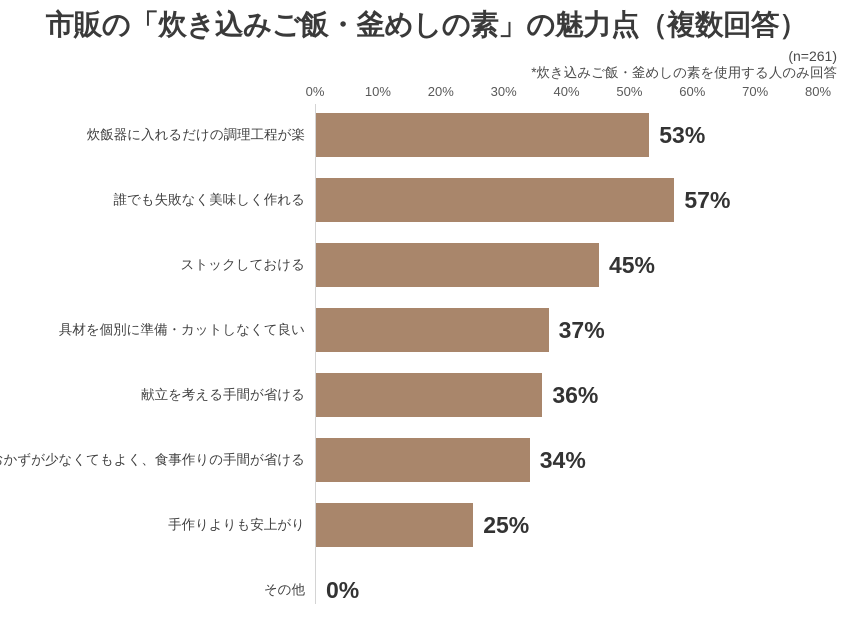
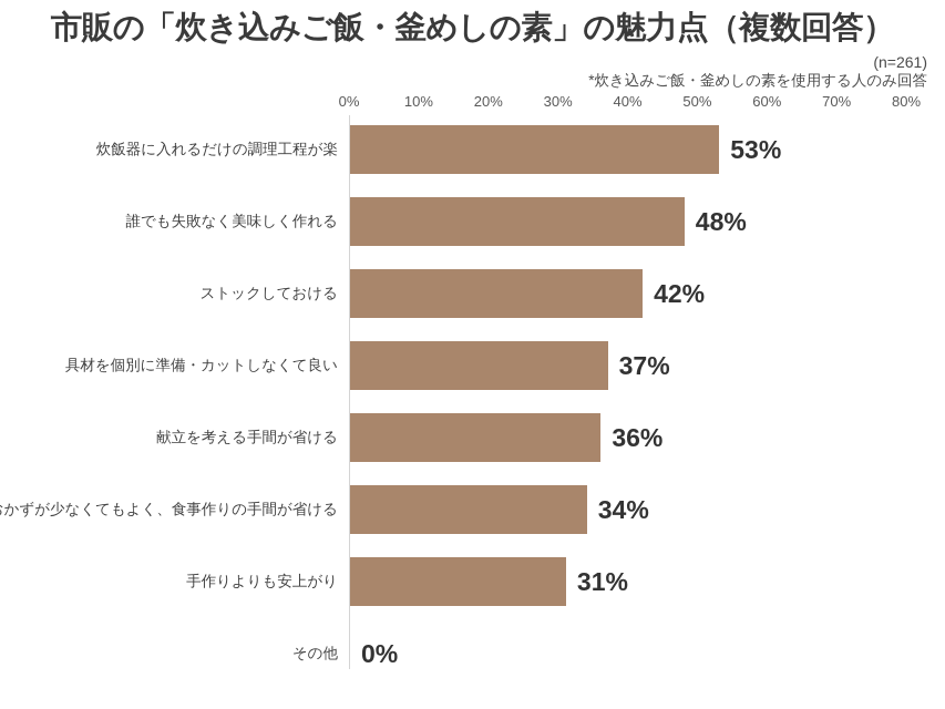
誰でも失敗なく美味しく作れる: 57% -> 48%
ストックしておける: 45% -> 42%
手作りよりも安上がり: 25% -> 31%
